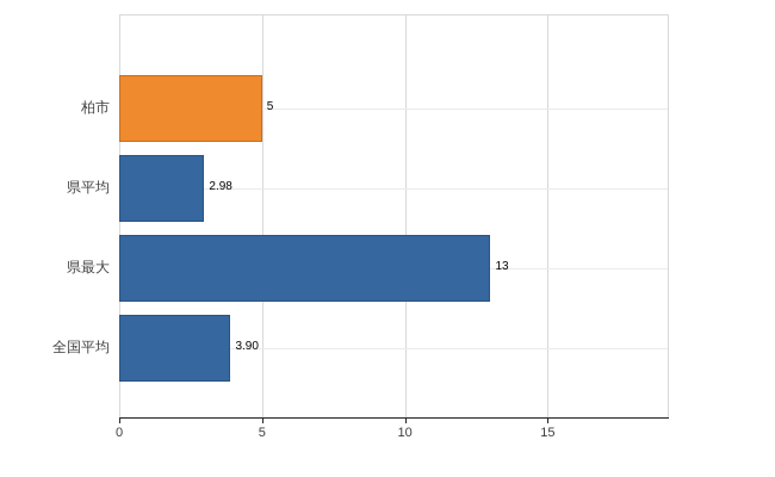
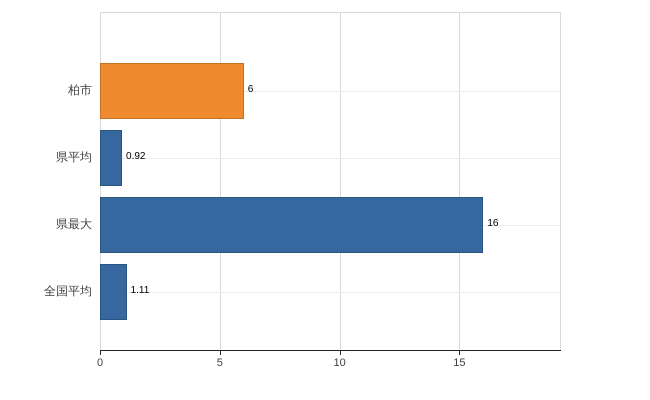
柏市: 5 -> 6
県平均: 2.98 -> 0.92
県最大: 13 -> 16
全国平均: 3.90 -> 1.11
